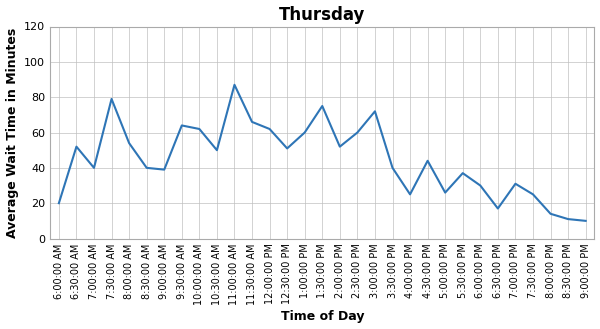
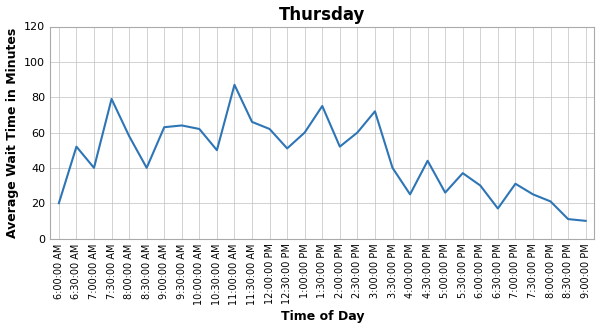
8:00:00 AM: 54 -> 58
9:00:00 AM: 39 -> 63
8:00:00 PM: 14 -> 21
